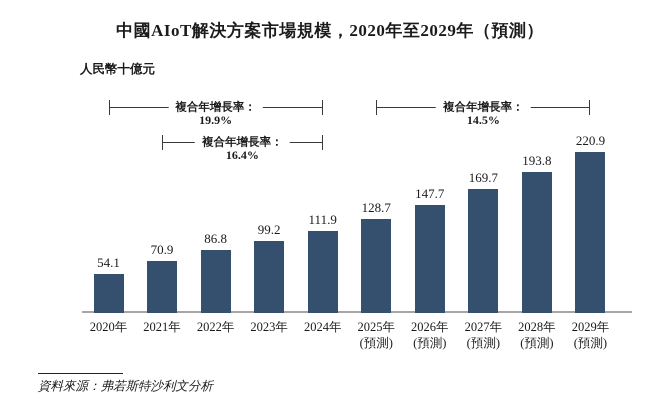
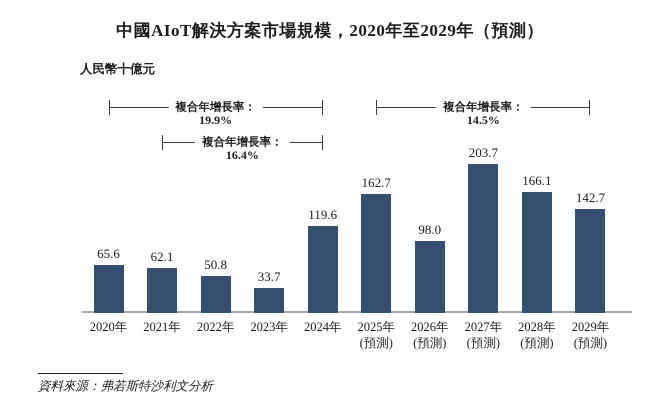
2020年: 54.1 -> 65.6
2021年: 70.9 -> 62.1
2022年: 86.8 -> 50.8
2023年: 99.2 -> 33.7
2024年: 111.9 -> 119.6
2025年: 128.7 -> 162.7
2026年: 147.7 -> 98.0
2027年: 169.7 -> 203.7
2028年: 193.8 -> 166.1
2029年: 220.9 -> 142.7
